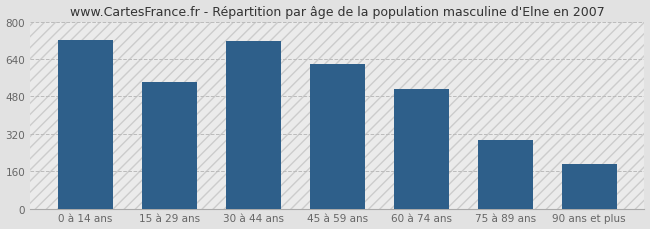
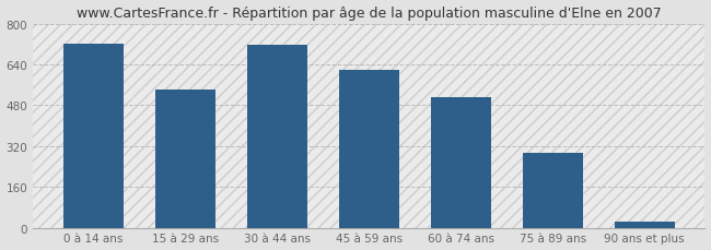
90 ans et plus: 190 -> 25
